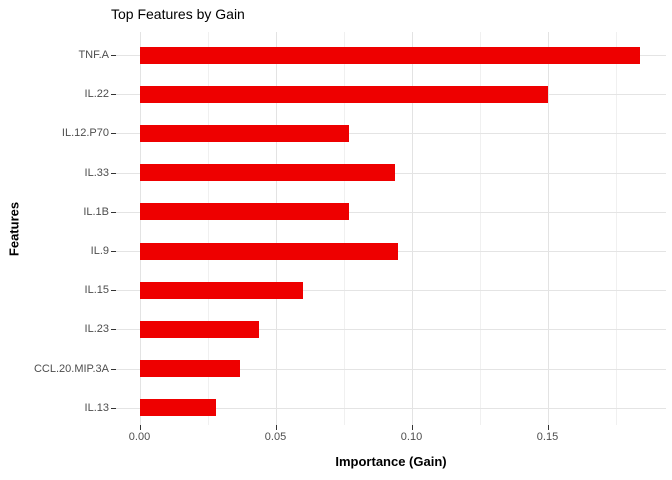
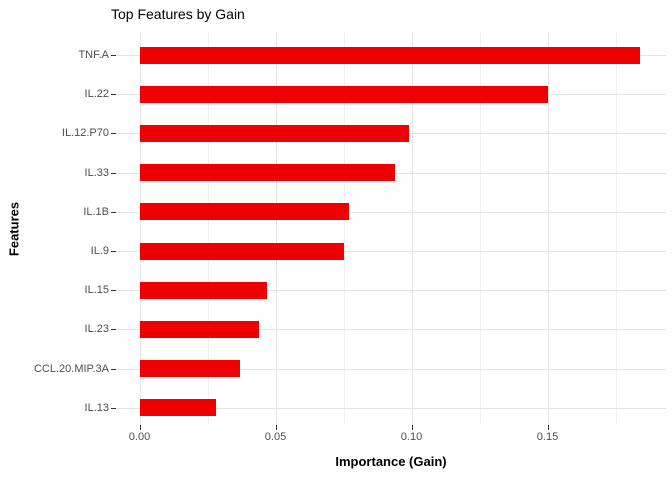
IL.12.P70: 0.077 -> 0.099
IL.9: 0.095 -> 0.075
IL.15: 0.060 -> 0.047
